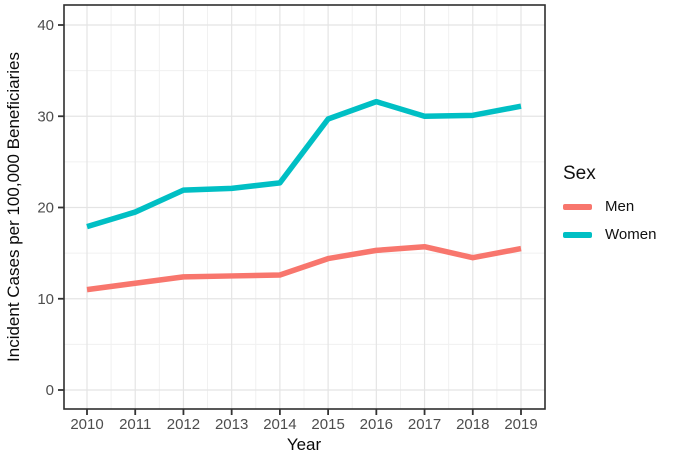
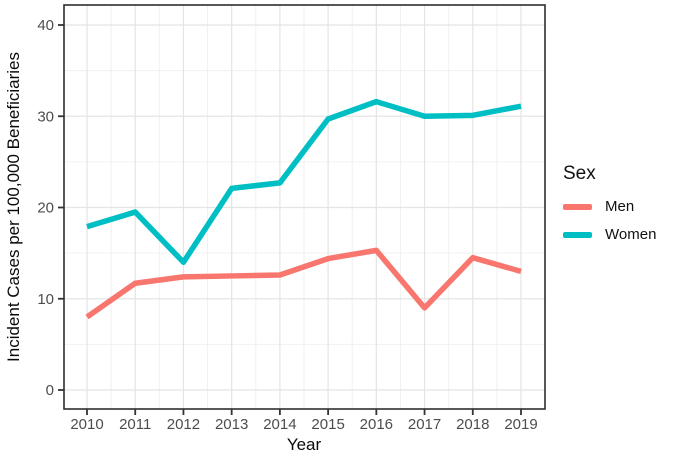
Men/2010: 11 -> 8
Women/2012: 22 -> 14
Men/2017: 16 -> 9
Men/2019: 16 -> 13
